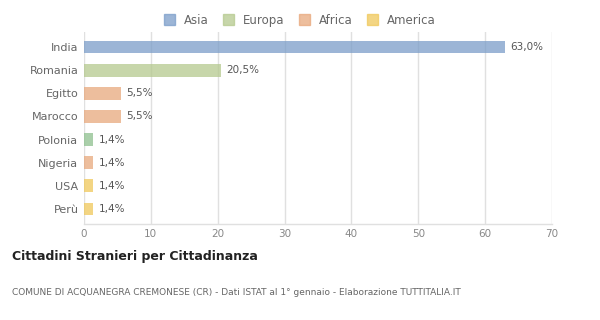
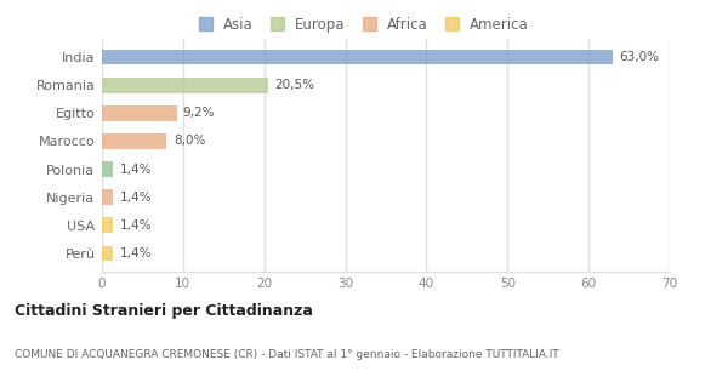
Egitto: 5,5% -> 9,2%
Marocco: 5,5% -> 8,0%
